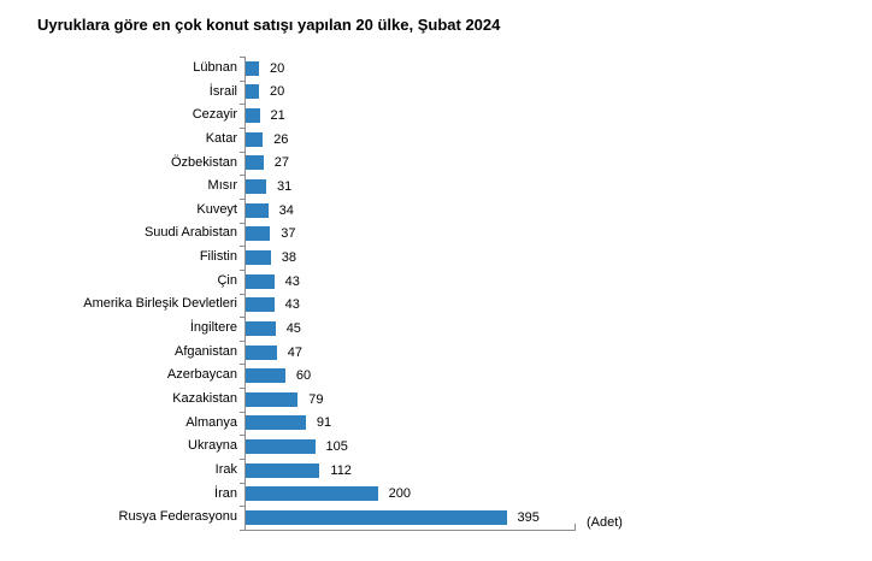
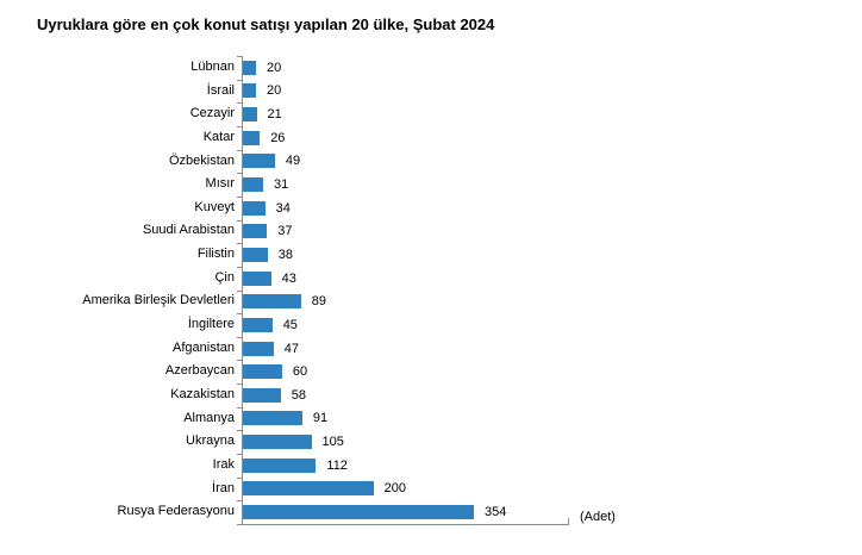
Özbekistan: 27 -> 49
Amerika Birleşik Devletleri: 43 -> 89
Kazakistan: 79 -> 58
Rusya Federasyonu: 395 -> 354
